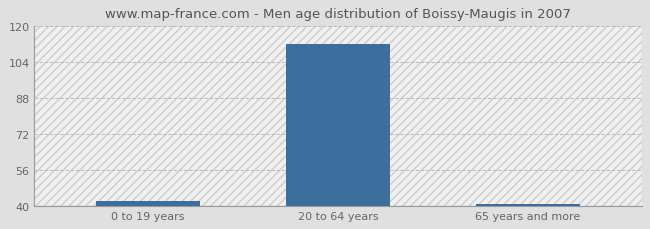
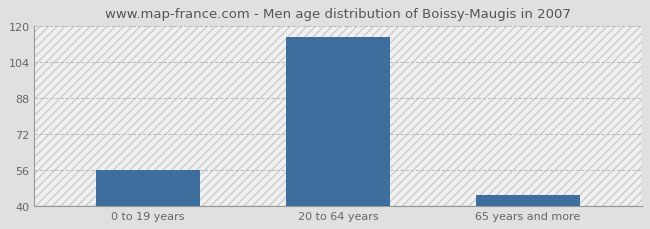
0 to 19 years: 42 -> 56
20 to 64 years: 112 -> 115
65 years and more: 41 -> 45
